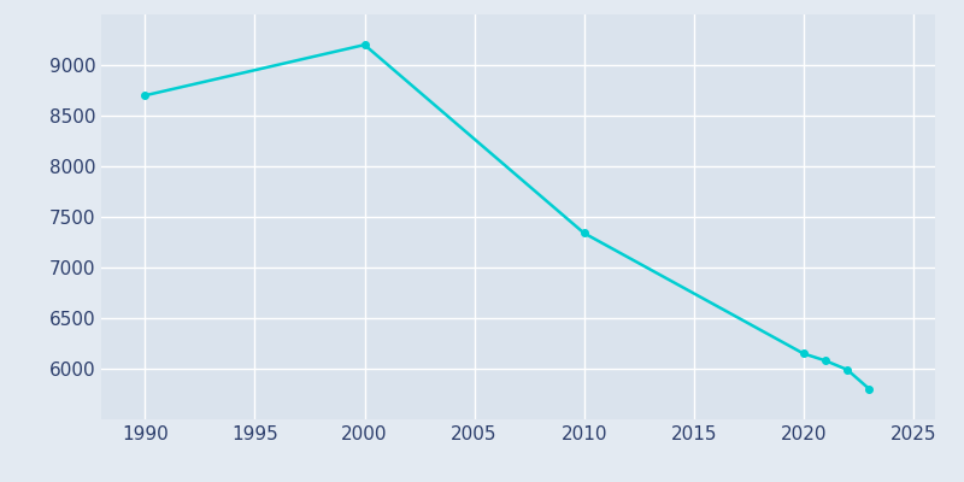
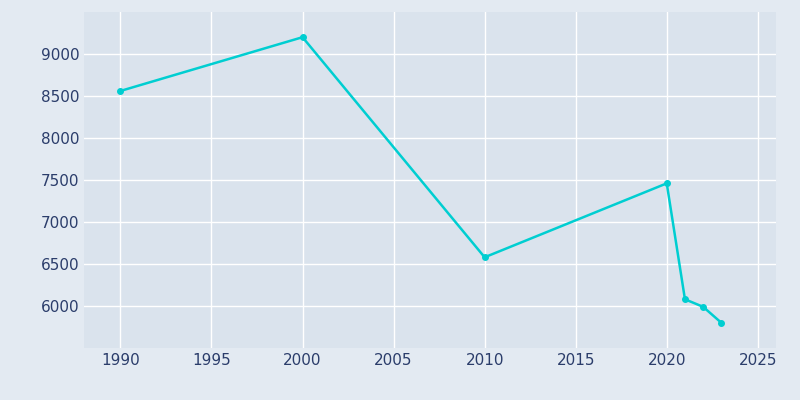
1990: 8700 -> 8560
2010: 7340 -> 6580
2020: 6150 -> 7460
